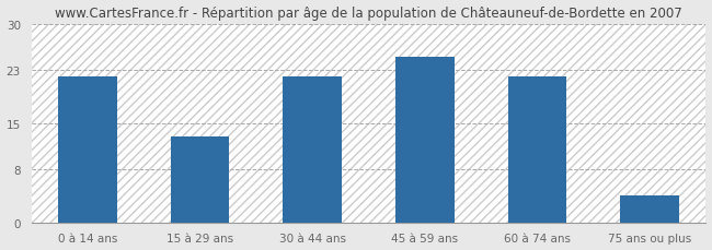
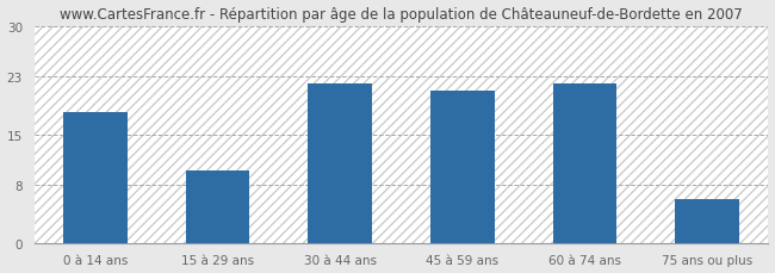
0 à 14 ans: 22 -> 18
15 à 29 ans: 13 -> 10
45 à 59 ans: 25 -> 21
75 ans ou plus: 4 -> 6
